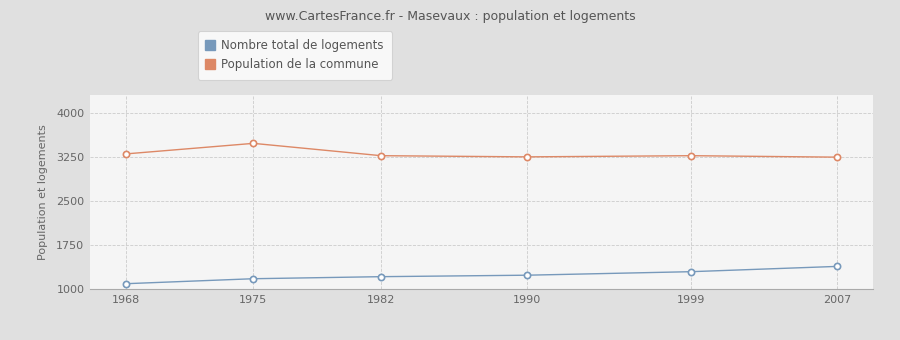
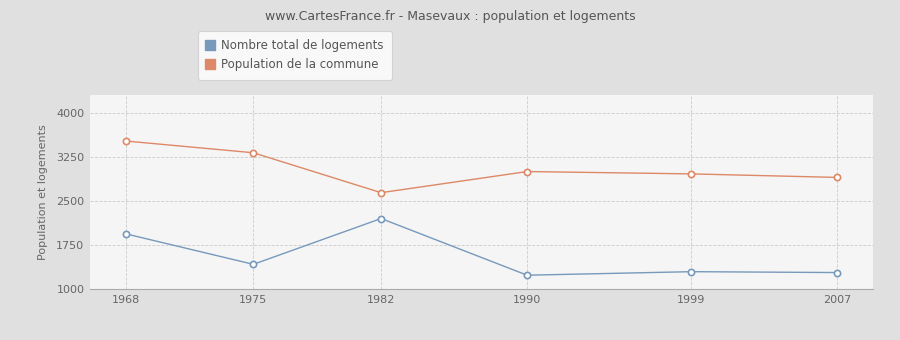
Nombre total de logements/1968: 1090 -> 1940
Population de la commune/1968: 3300 -> 3520
Nombre total de logements/1975: 1180 -> 1420
Population de la commune/1975: 3480 -> 3320
Nombre total de logements/1982: 1210 -> 2200
Population de la commune/1982: 3270 -> 2640
Population de la commune/1990: 3250 -> 3000
Population de la commune/1999: 3270 -> 2960
Nombre total de logements/2007: 1380 -> 1280
Population de la commune/2007: 3240 -> 2900
